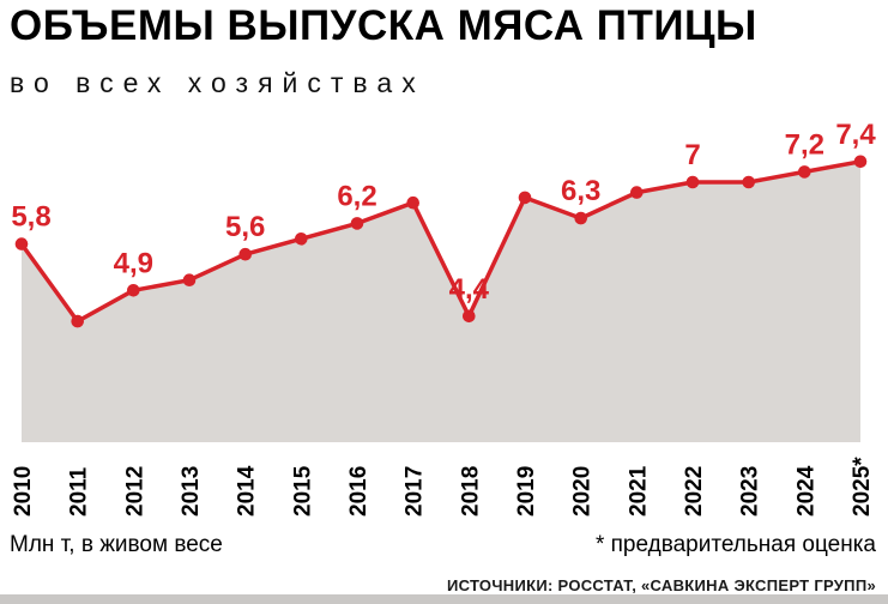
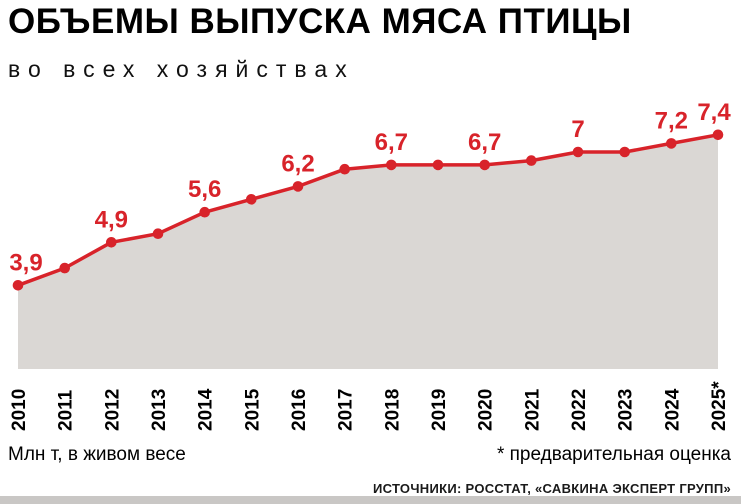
2010: 5,8 -> 3,9
2018: 4,4 -> 6,7
2020: 6,3 -> 6,7
